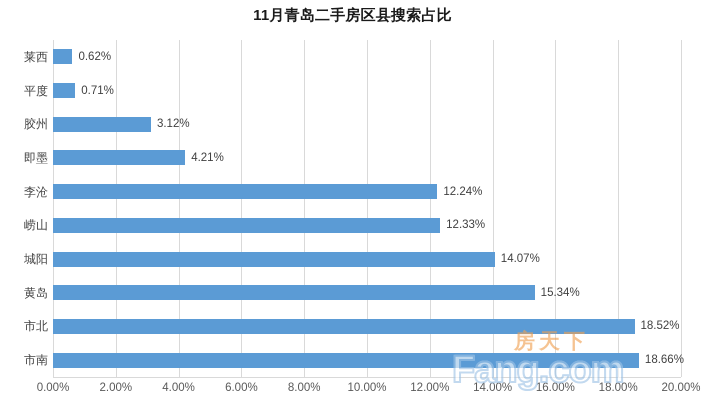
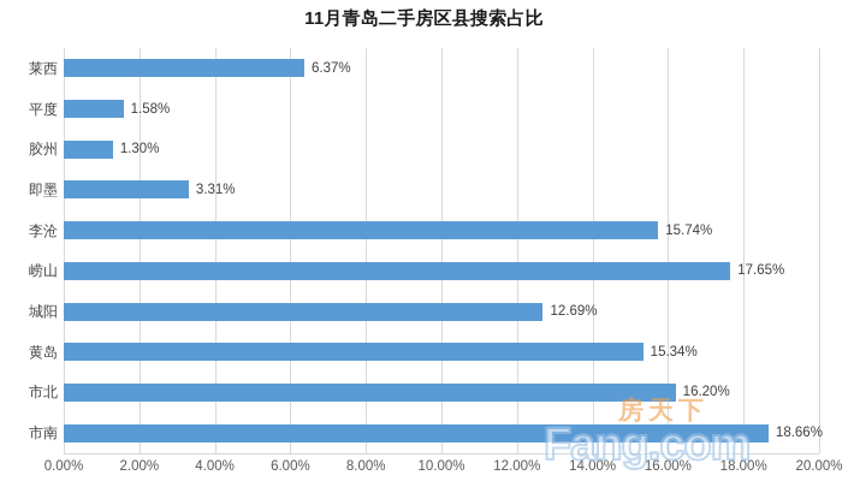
莱西: 0.62% -> 6.37%
平度: 0.71% -> 1.58%
胶州: 3.12% -> 1.30%
即墨: 4.21% -> 3.31%
李沧: 12.24% -> 15.74%
崂山: 12.33% -> 17.65%
城阳: 14.07% -> 12.69%
市北: 18.52% -> 16.20%
